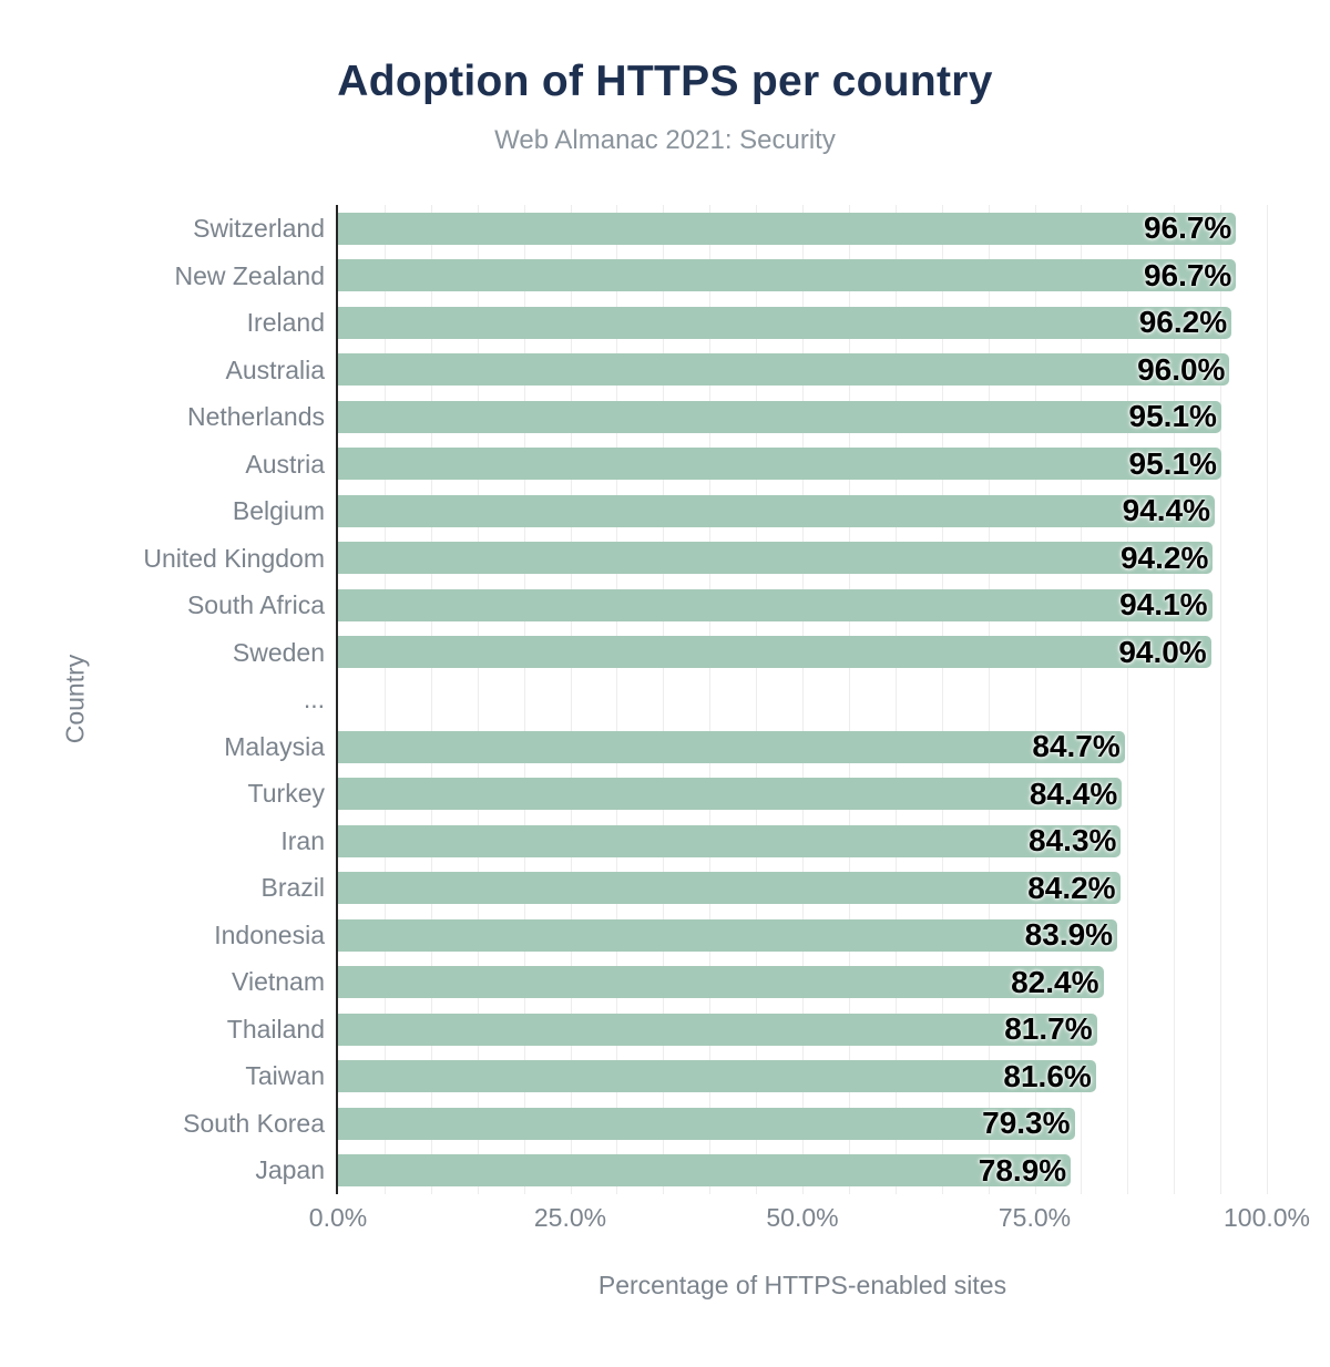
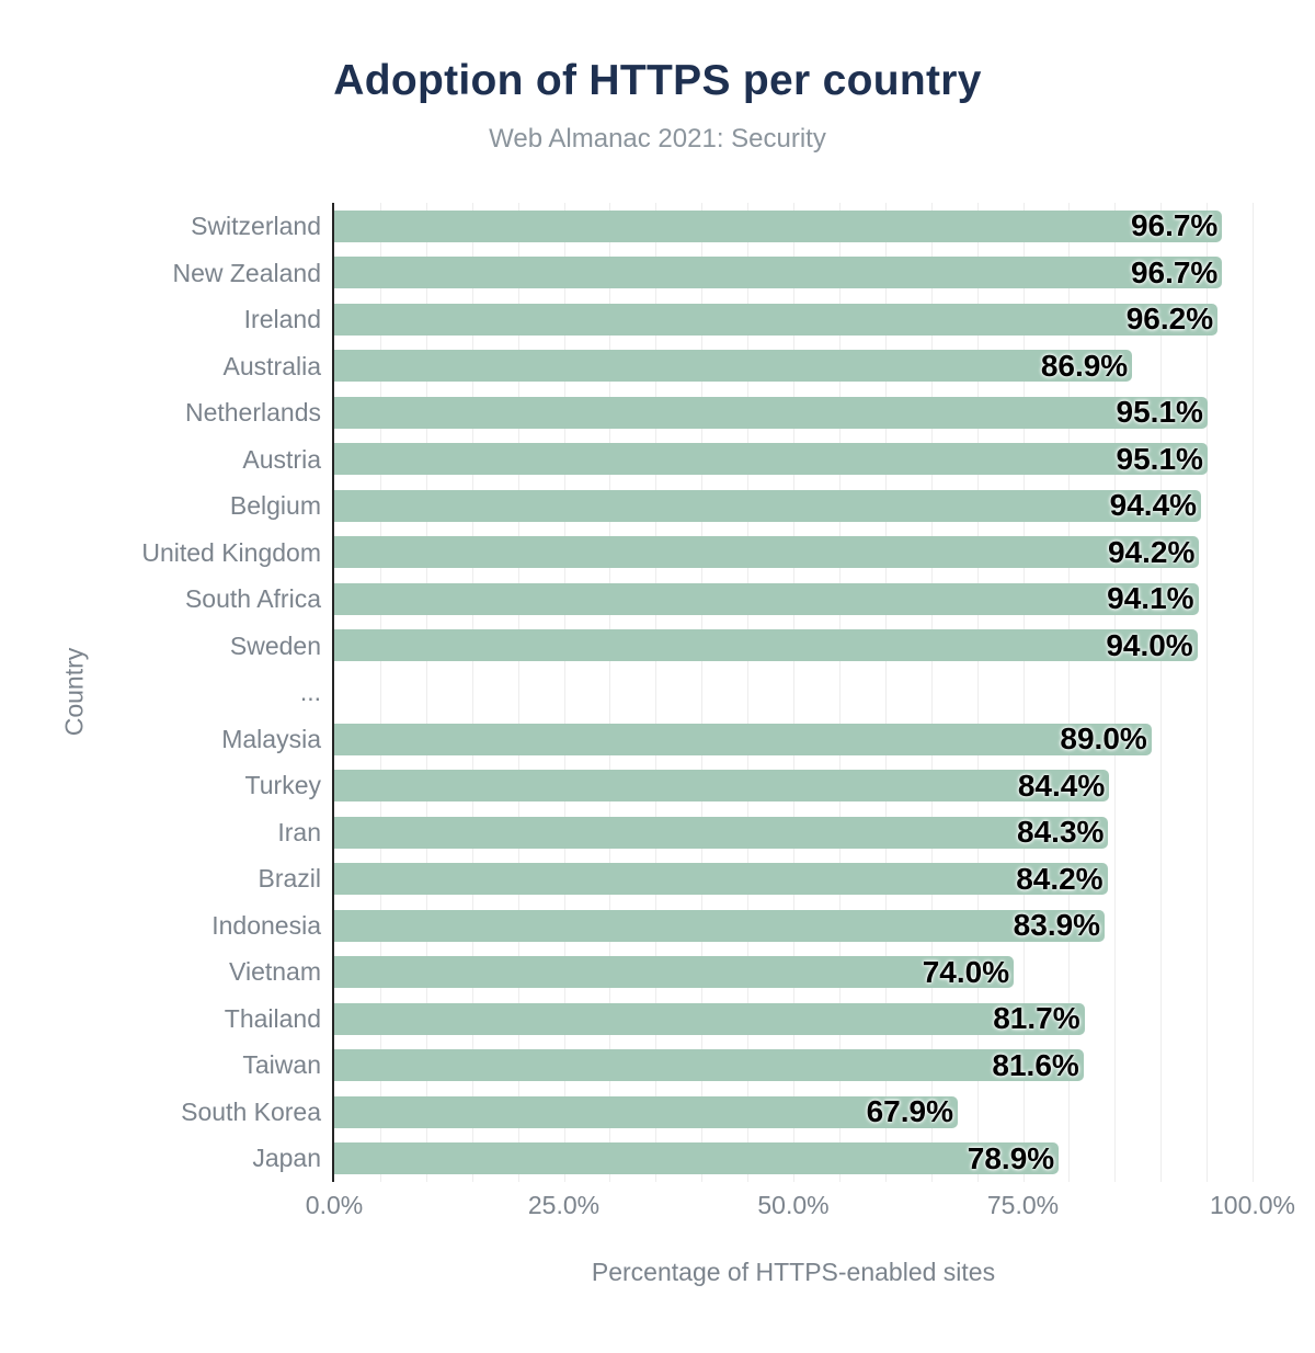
Australia: 96.0% -> 86.9%
Malaysia: 84.7% -> 89.0%
Vietnam: 82.4% -> 74.0%
South Korea: 79.3% -> 67.9%
